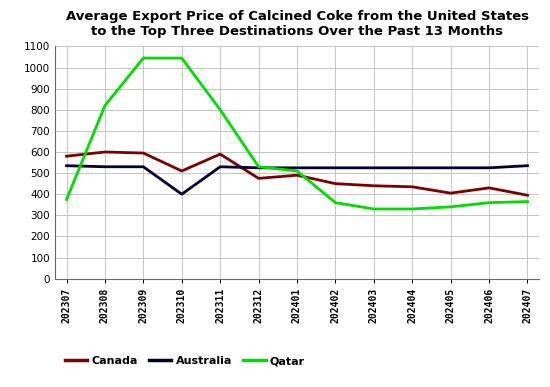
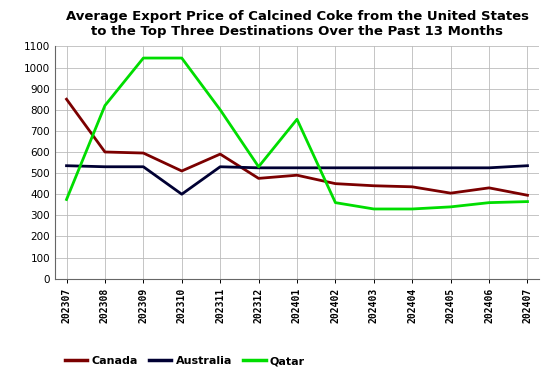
Canada/202307: 580 -> 850
Qatar/202401: 510 -> 755
